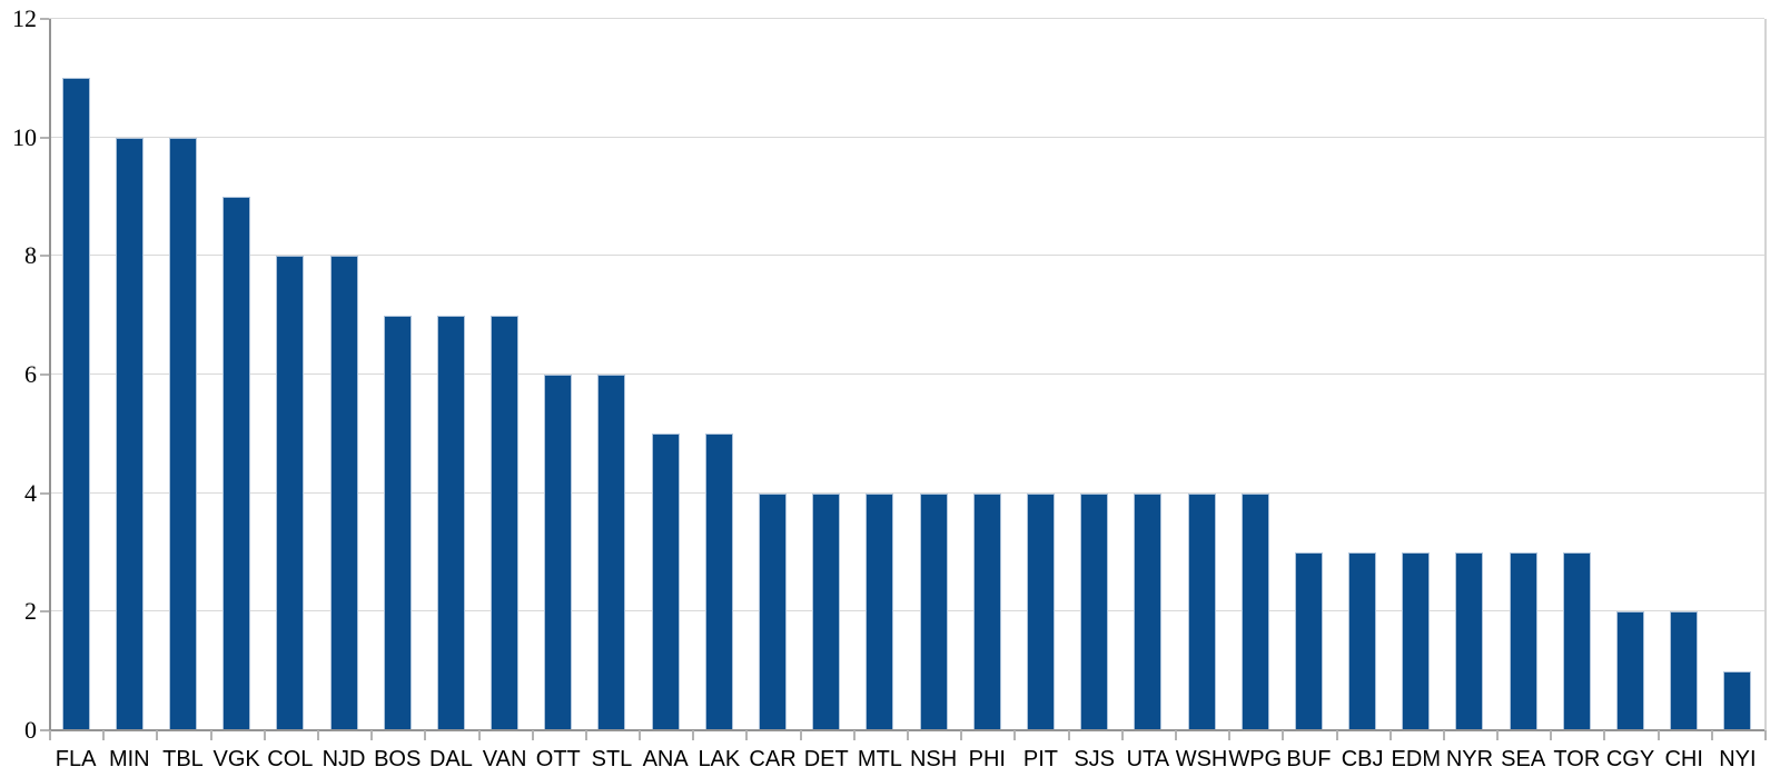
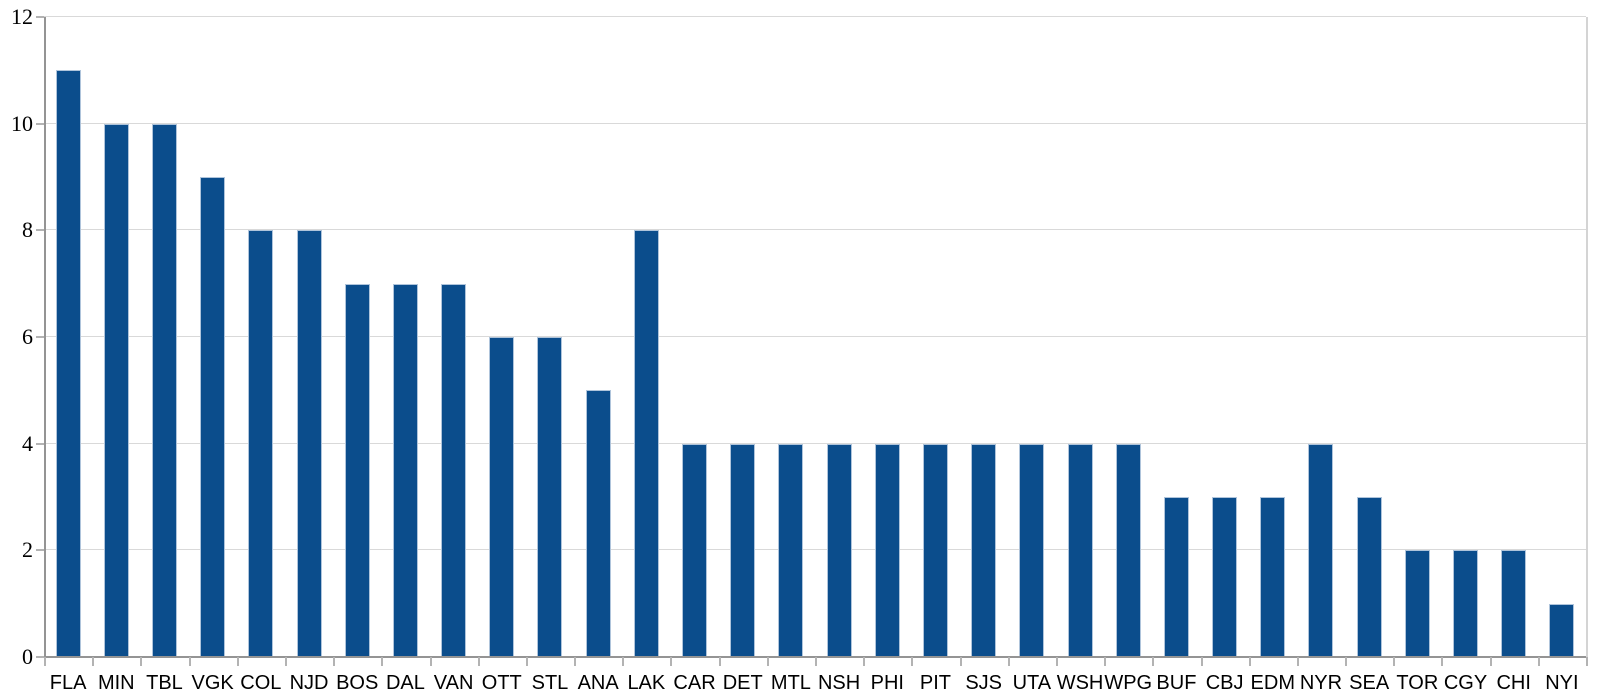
LAK: 5 -> 8
NYR: 3 -> 4
TOR: 3 -> 2
